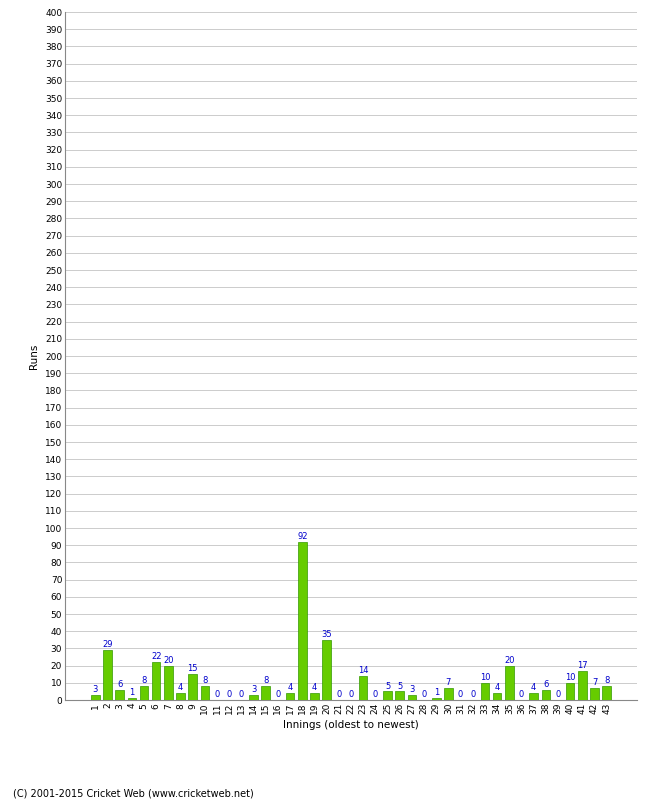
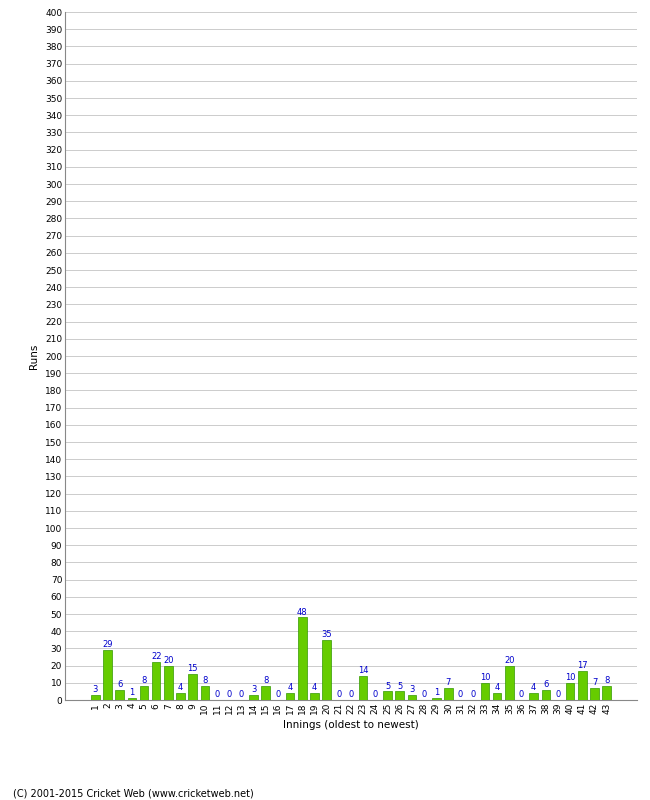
18: 92 -> 48
